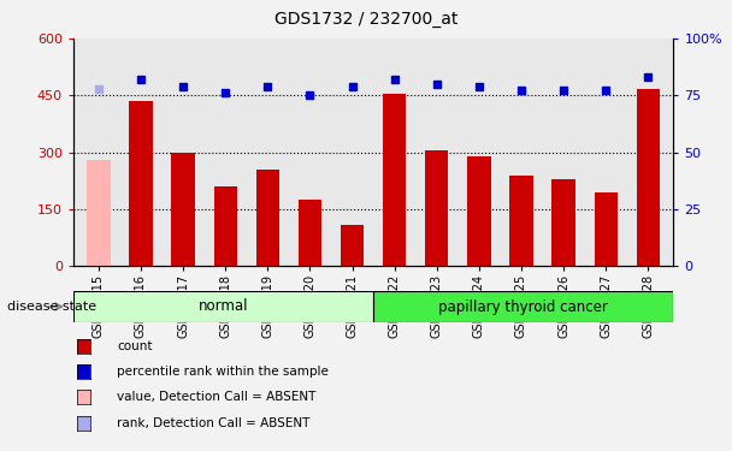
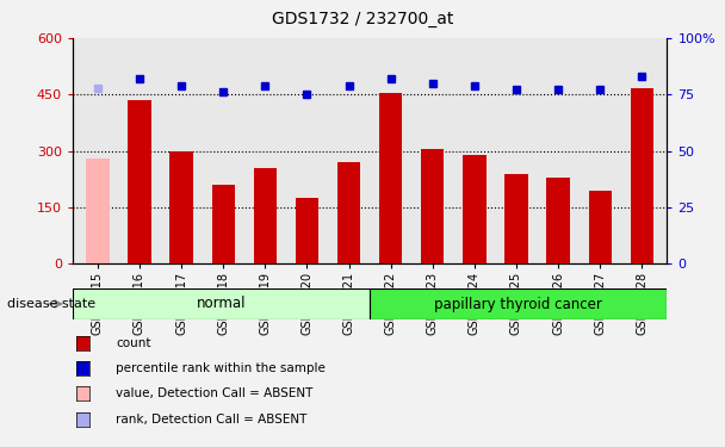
GSM85221: 110 -> 270
